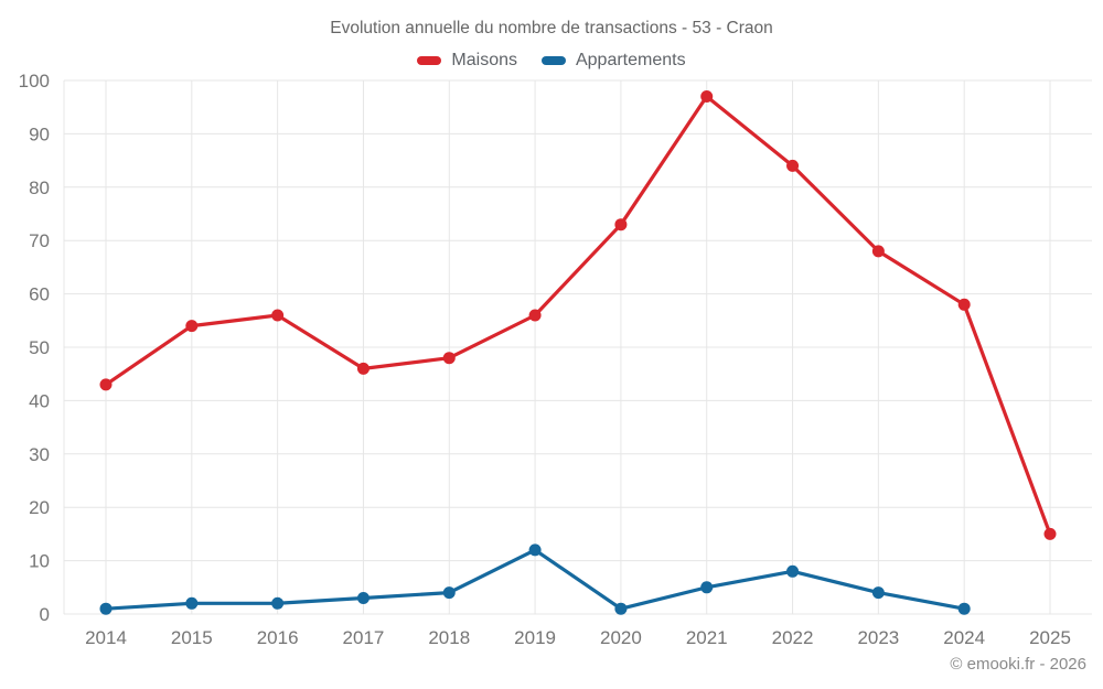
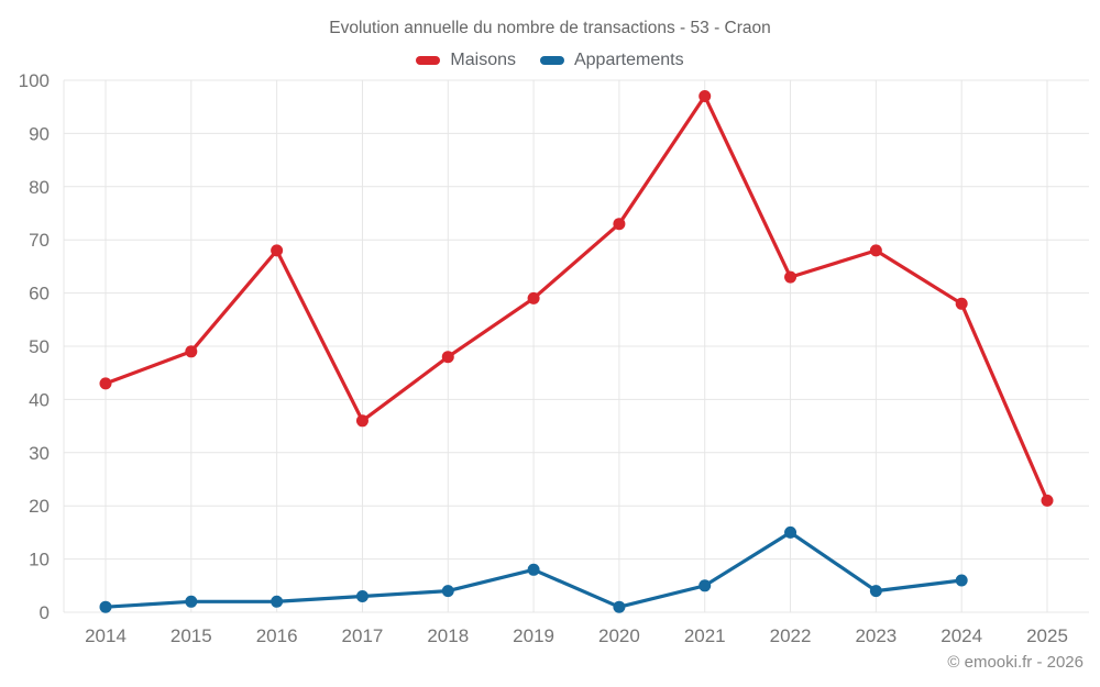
Maisons/2015: 54 -> 49
Maisons/2016: 56 -> 68
Maisons/2017: 46 -> 36
Maisons/2019: 56 -> 59
Appartements/2019: 12 -> 8
Maisons/2022: 84 -> 63
Appartements/2022: 8 -> 15
Appartements/2024: 1 -> 6
Maisons/2025: 15 -> 21
